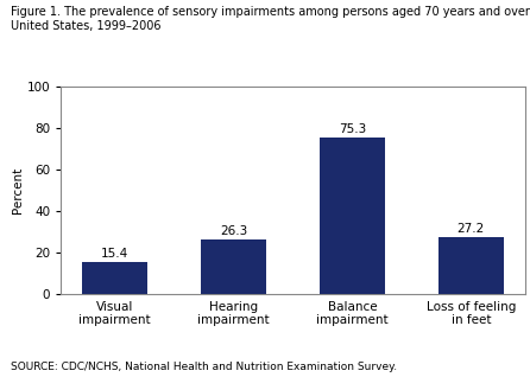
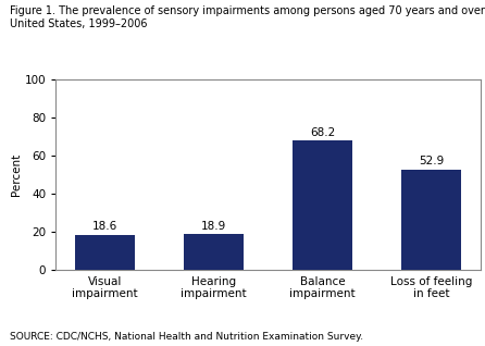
Visual impairment: 15.4 -> 18.6
Hearing impairment: 26.3 -> 18.9
Balance impairment: 75.3 -> 68.2
Loss of feeling in feet: 27.2 -> 52.9
